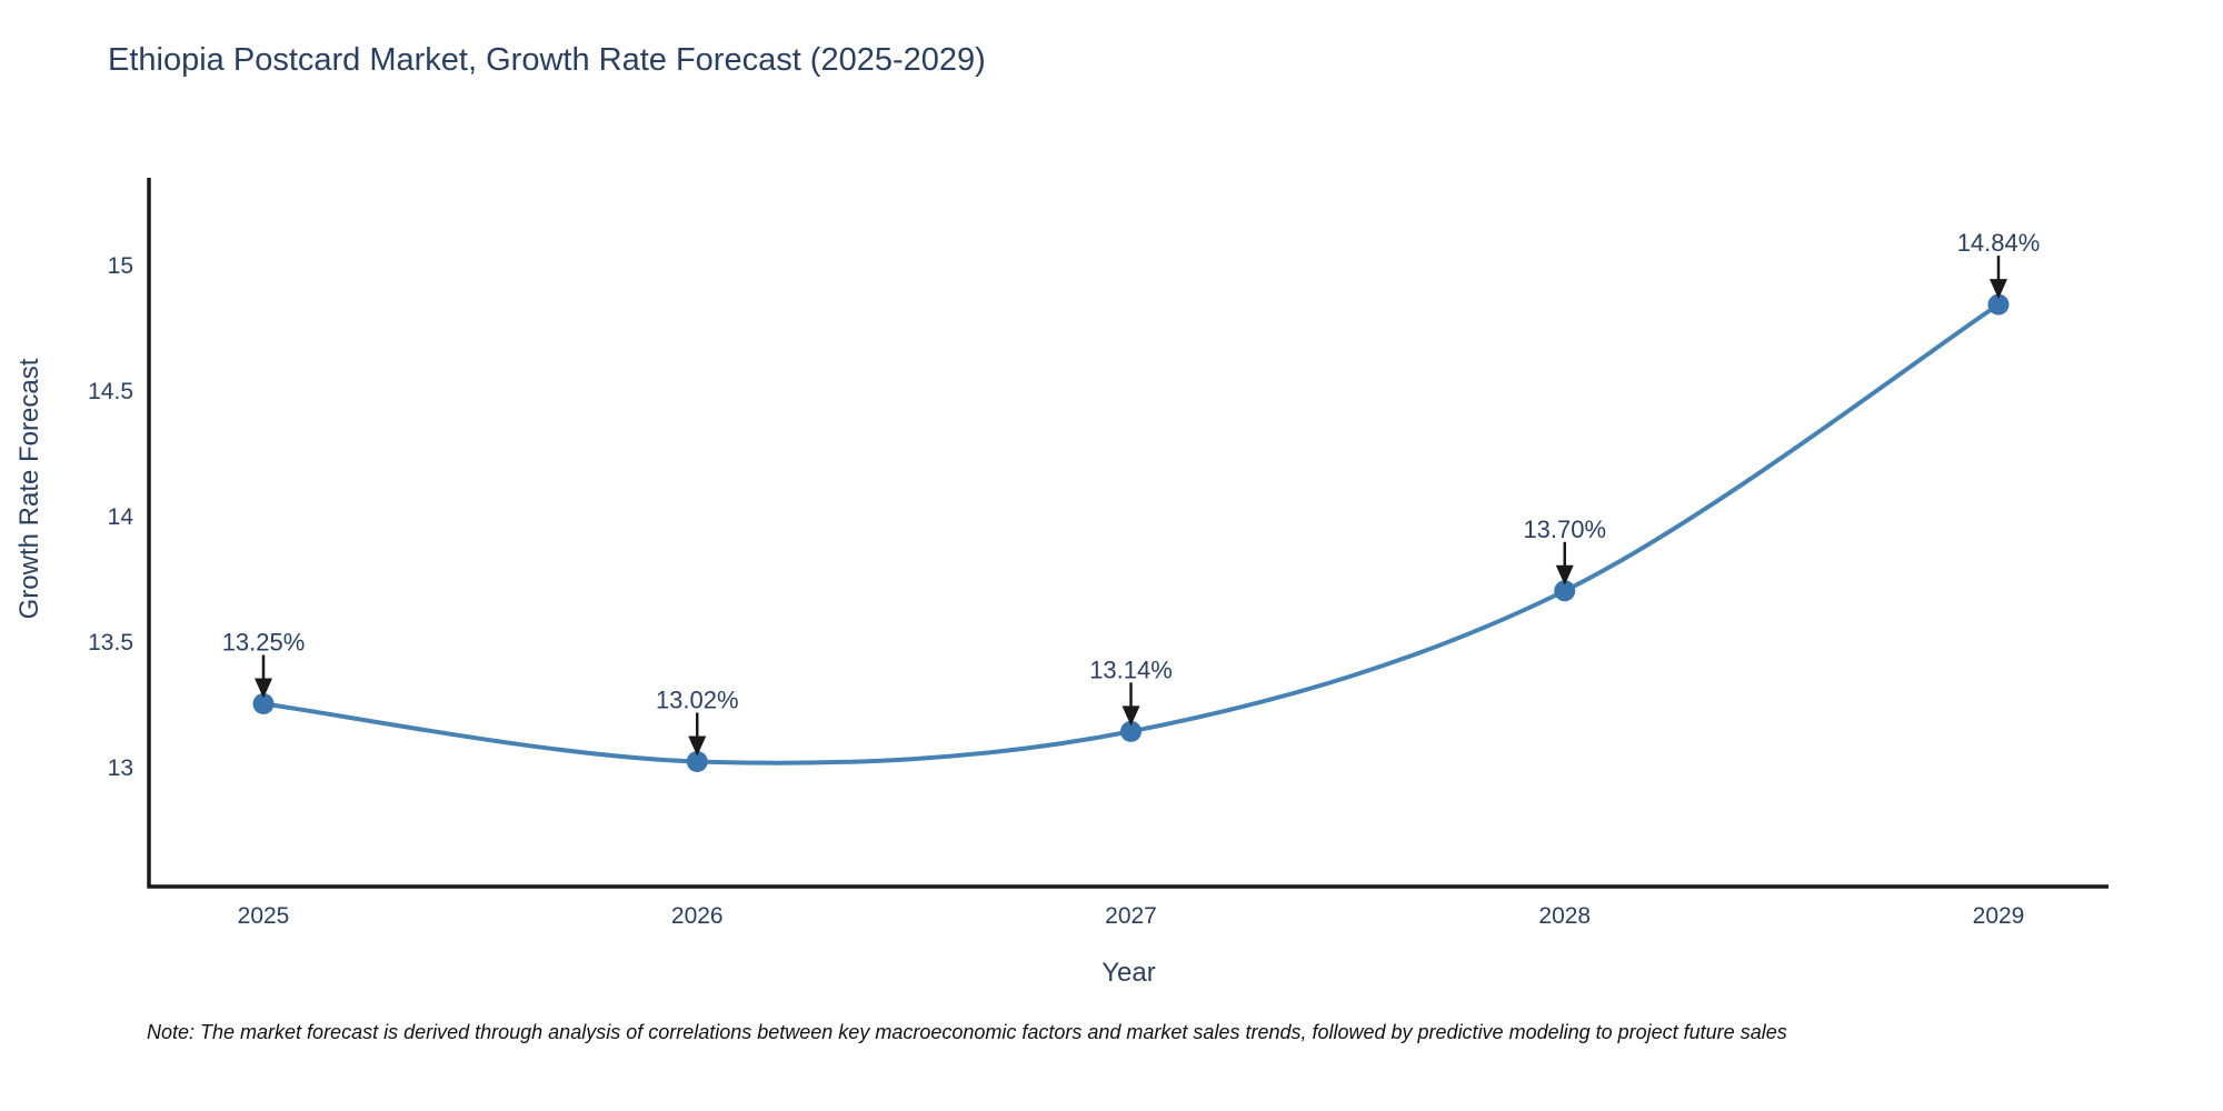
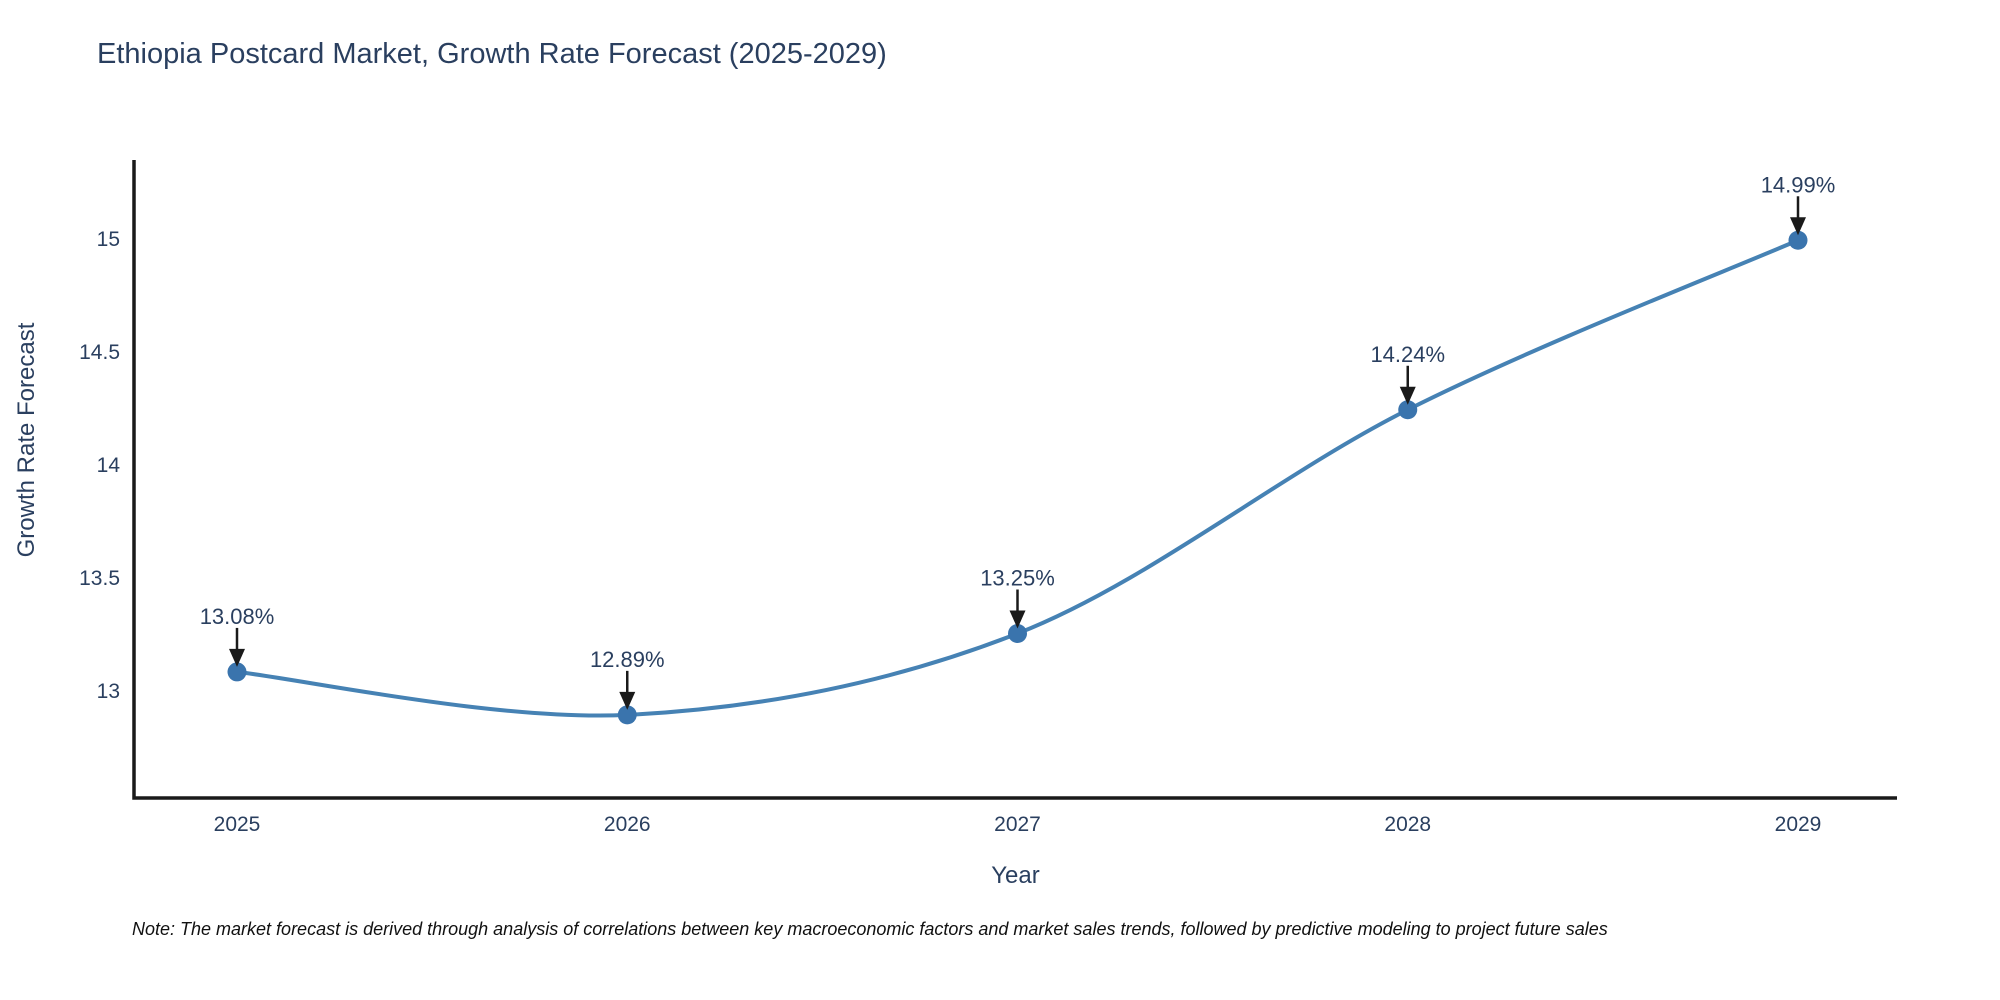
2025: 13.25% -> 13.08%
2026: 13.02% -> 12.89%
2027: 13.14% -> 13.25%
2028: 13.70% -> 14.24%
2029: 14.84% -> 14.99%
